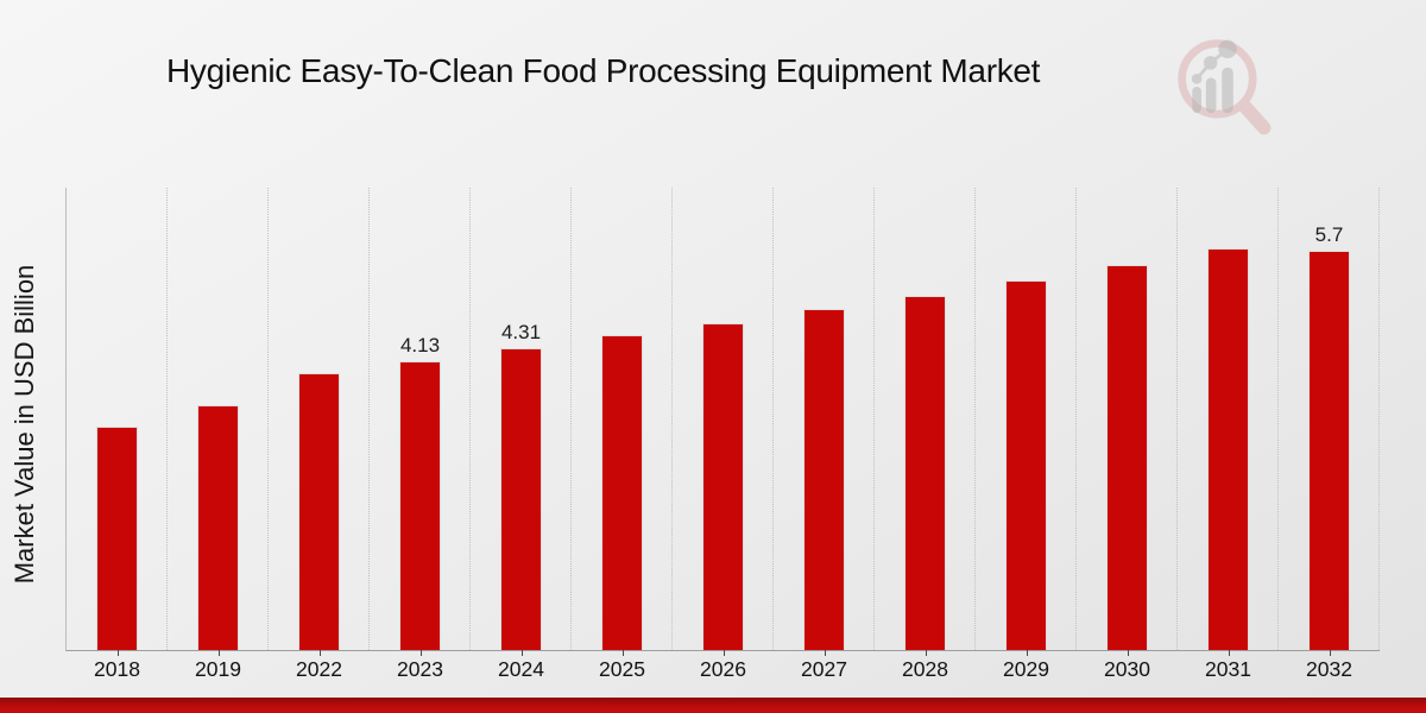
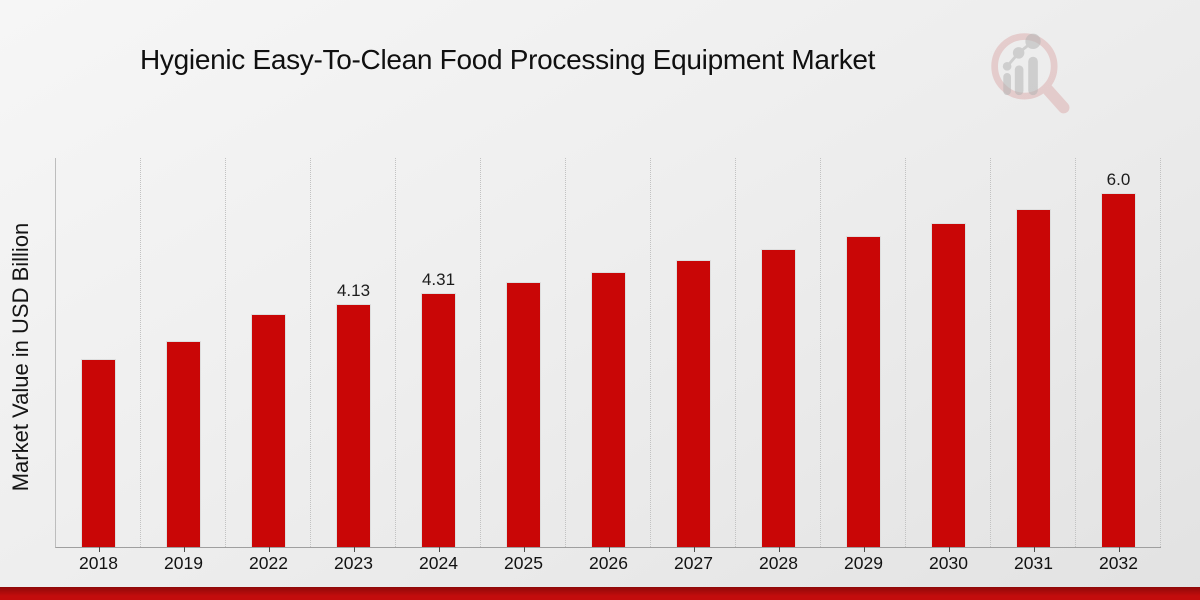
2032: 5.7 -> 6.0
